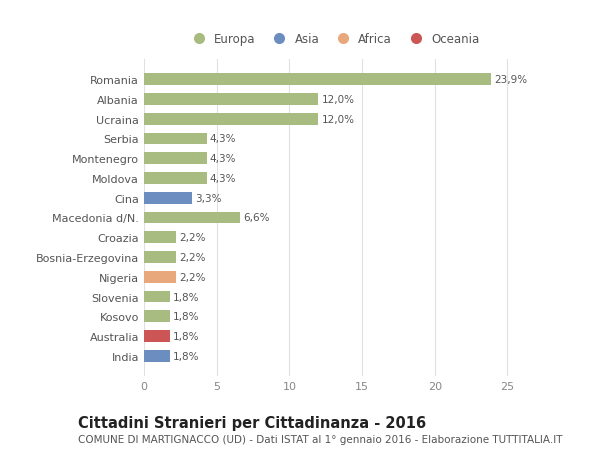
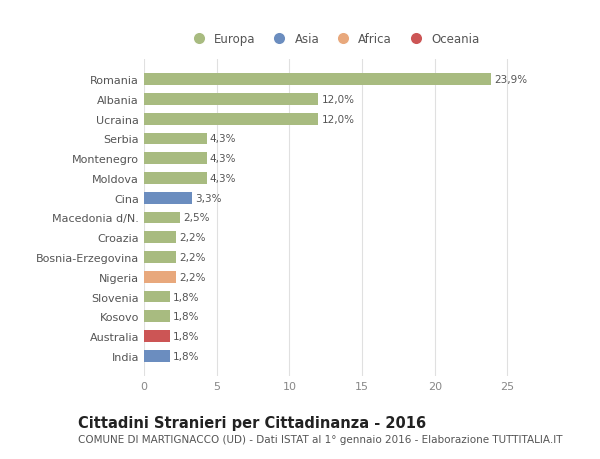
Macedonia d/N.: 6,6% -> 2,5%
